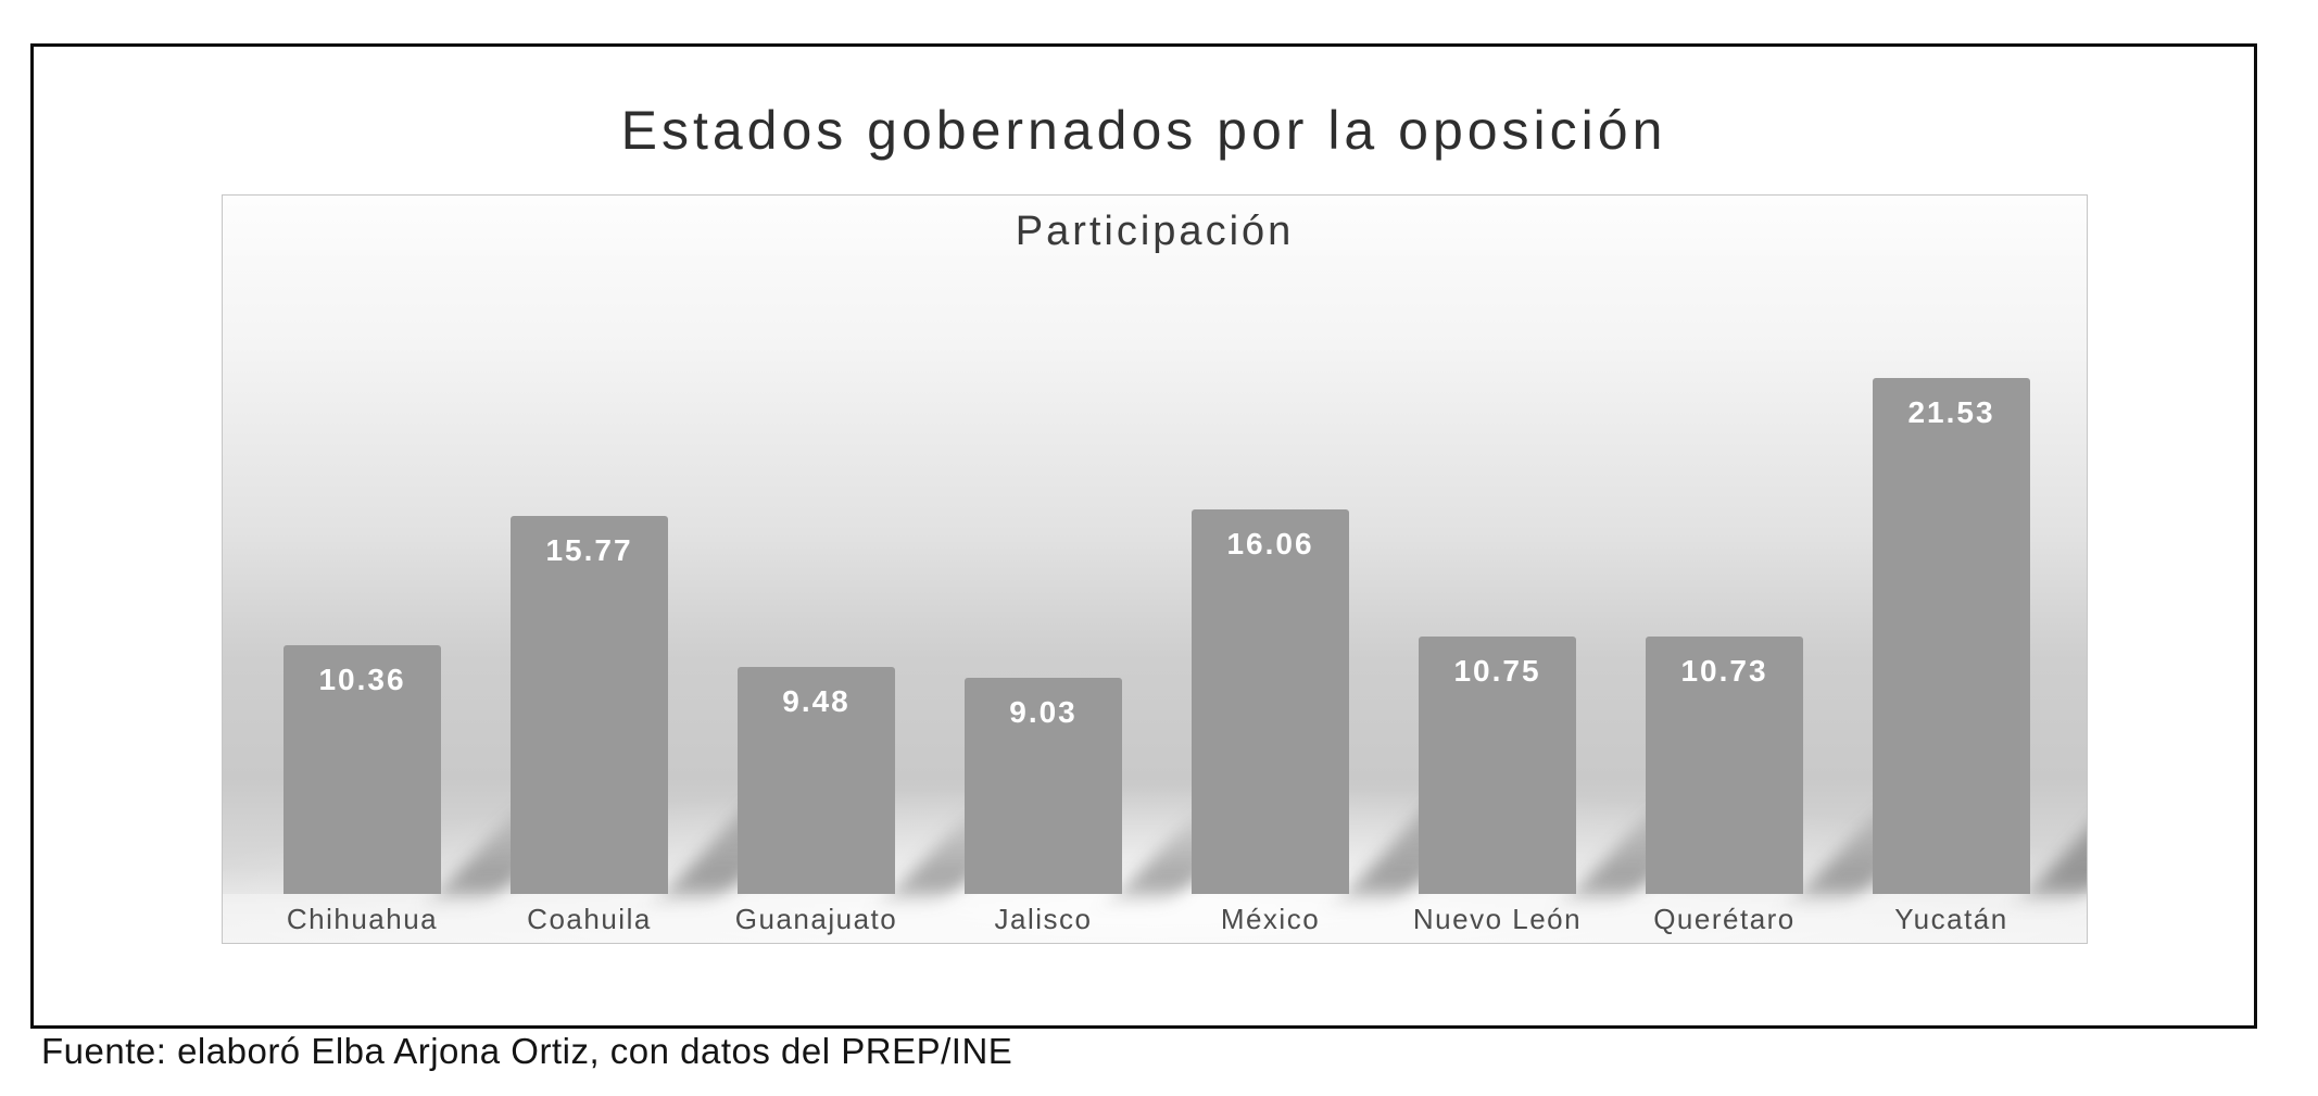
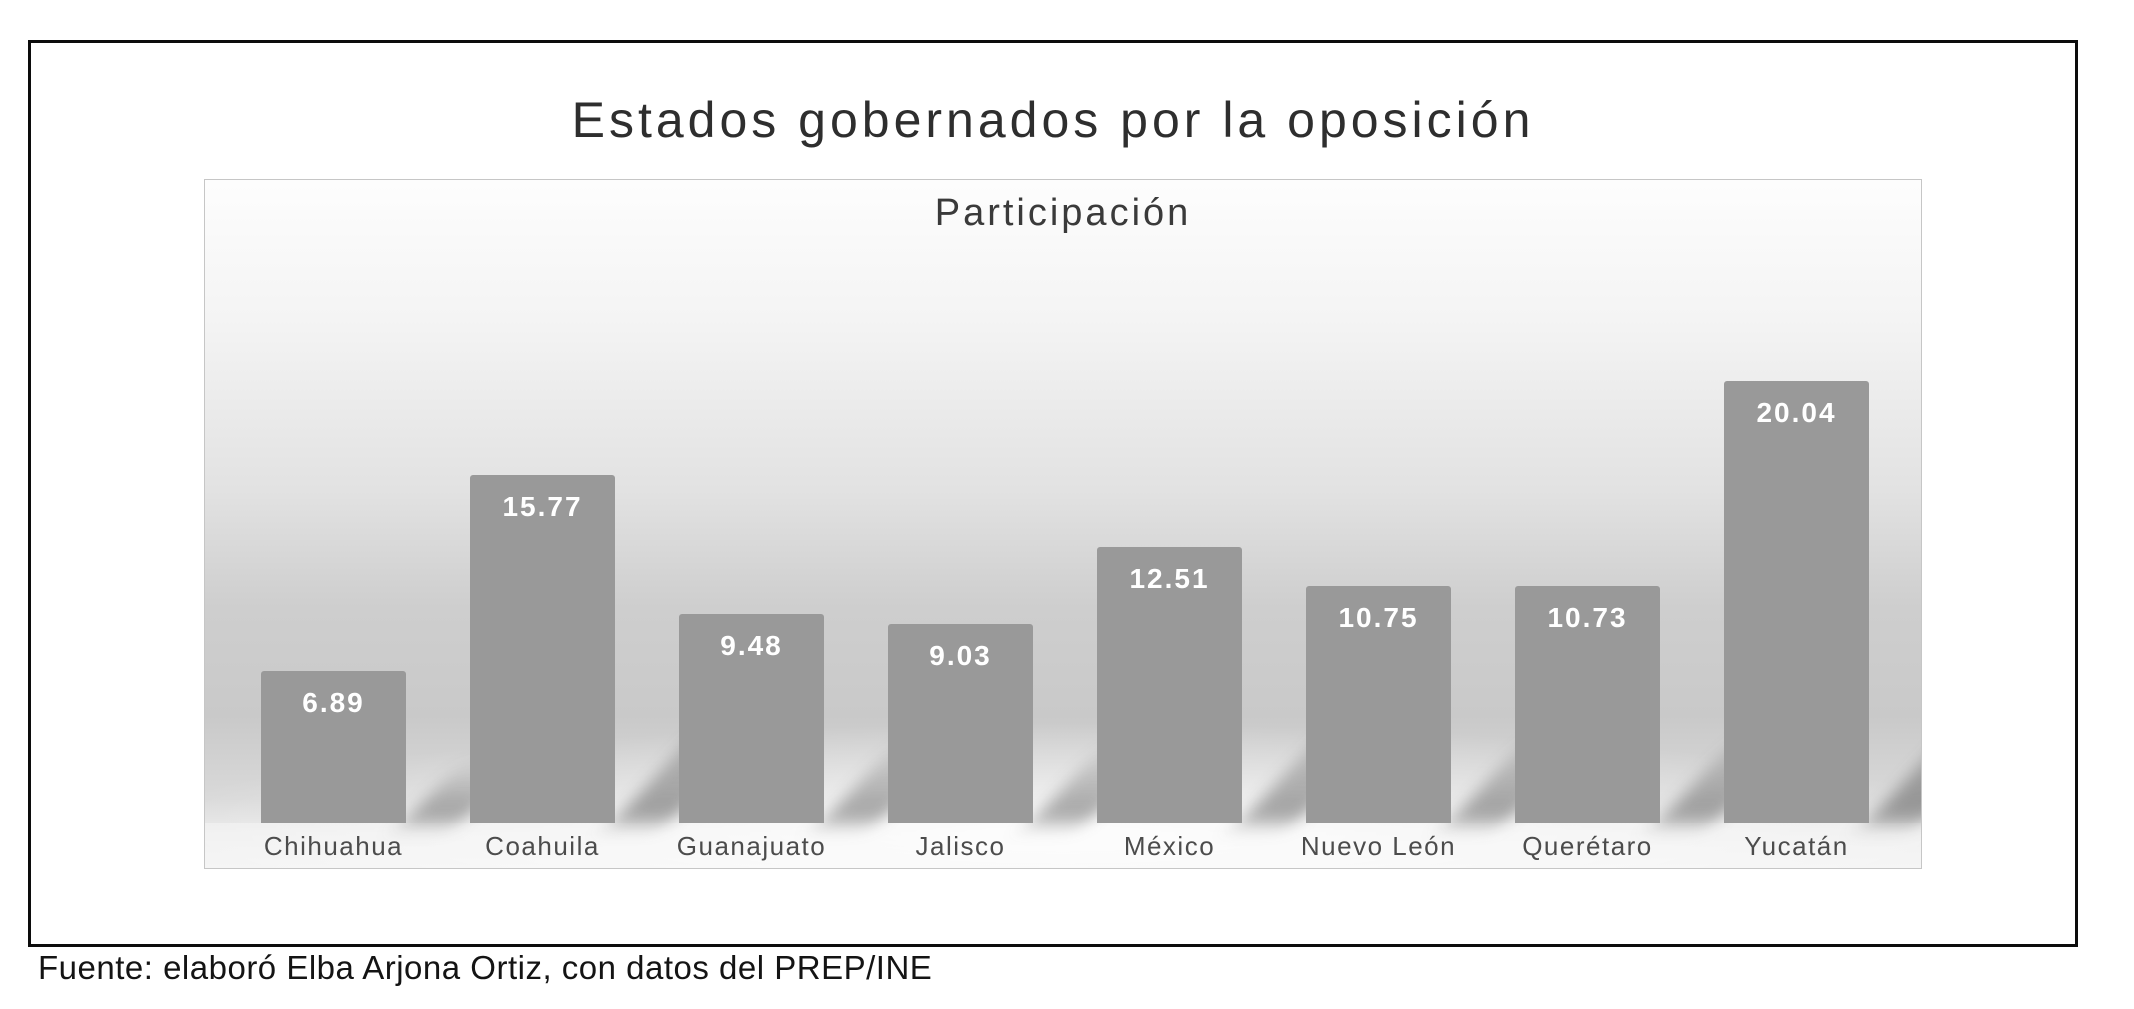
Chihuahua: 10.36 -> 6.89
México: 16.06 -> 12.51
Yucatán: 21.53 -> 20.04
